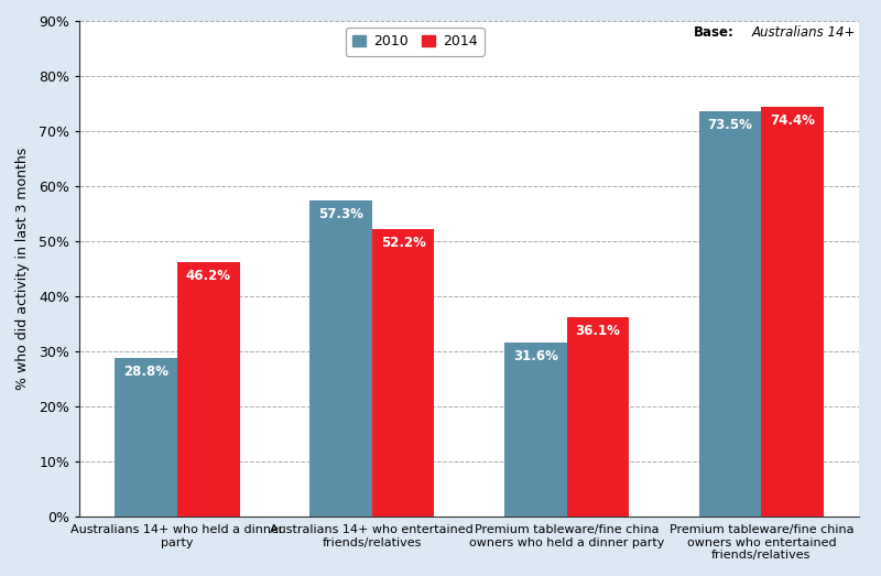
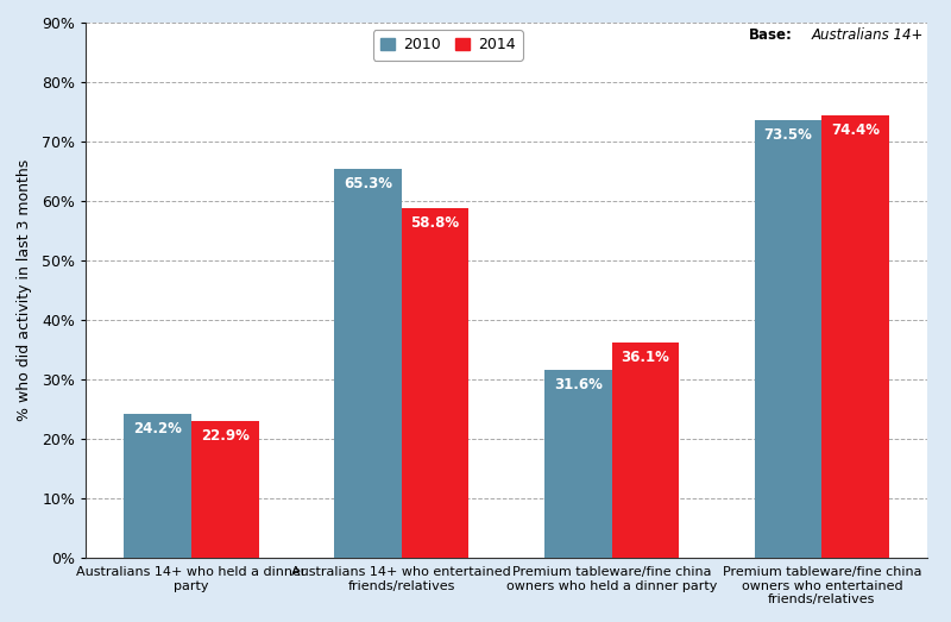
2010/Australians 14+ who held a dinner party: 28.8% -> 24.2%
2014/Australians 14+ who held a dinner party: 46.2% -> 22.9%
2010/Australians 14+ who entertained friends/relatives: 57.3% -> 65.3%
2014/Australians 14+ who entertained friends/relatives: 52.2% -> 58.8%
